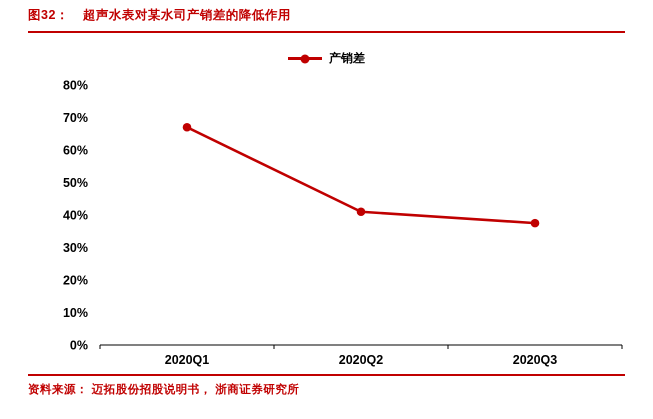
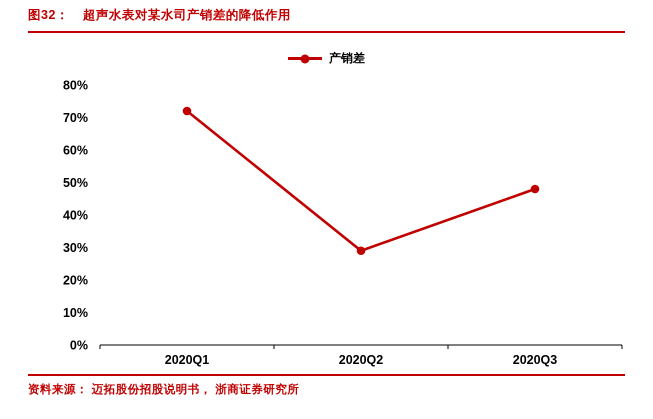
2020Q1: 67% -> 72%
2020Q2: 41% -> 29%
2020Q3: 38% -> 48%
